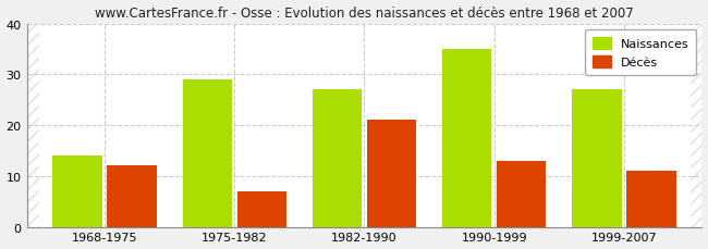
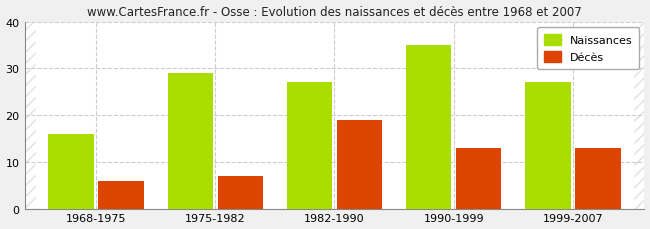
Naissances/1968-1975: 14 -> 16
Décès/1968-1975: 12 -> 6
Décès/1982-1990: 21 -> 19
Décès/1999-2007: 11 -> 13
